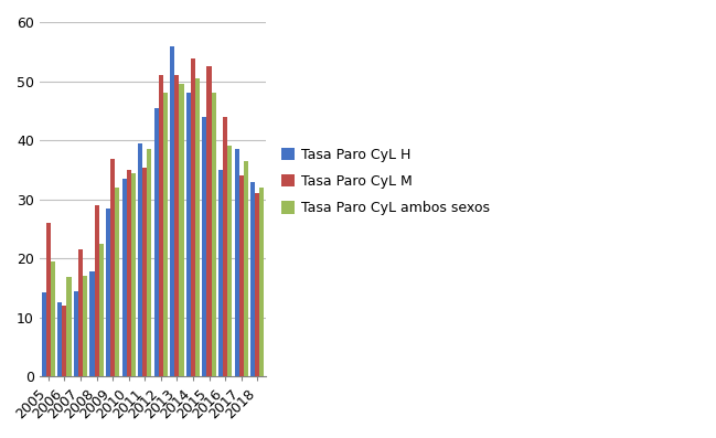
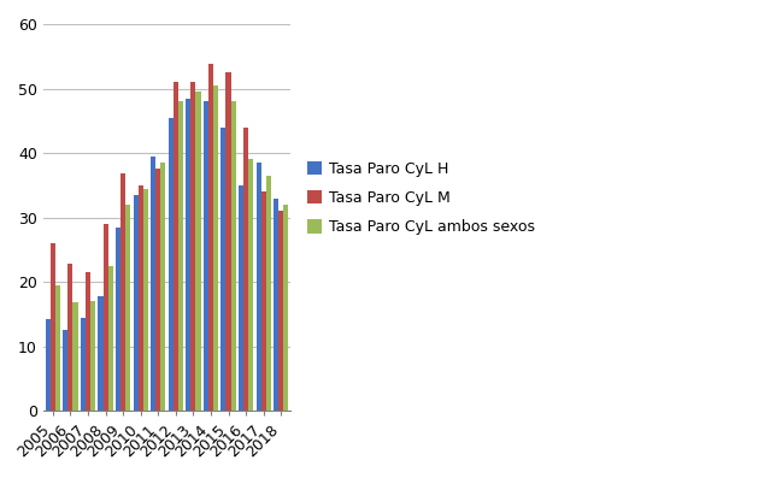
Tasa Paro CyL M/2006: 12.0 -> 22.8
Tasa Paro CyL M/2011: 35.4 -> 37.5
Tasa Paro CyL H/2013: 55.8 -> 48.5
